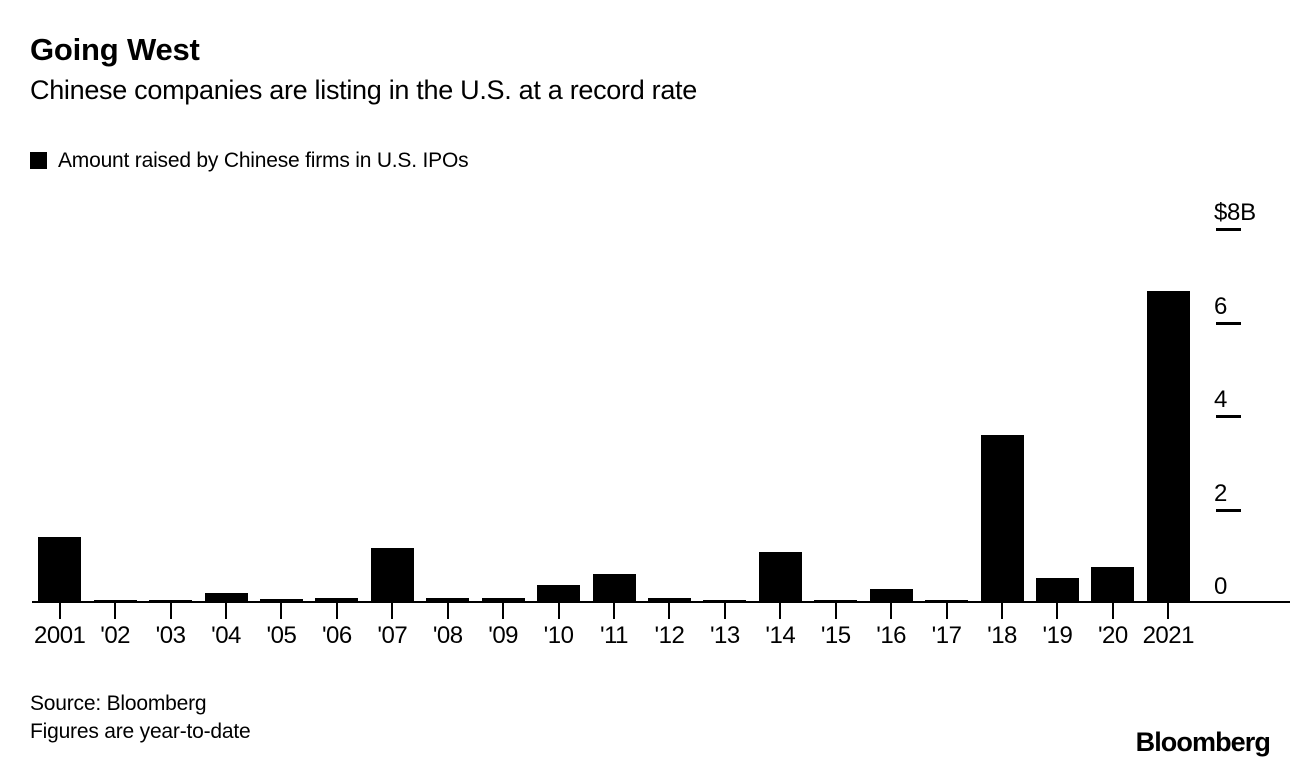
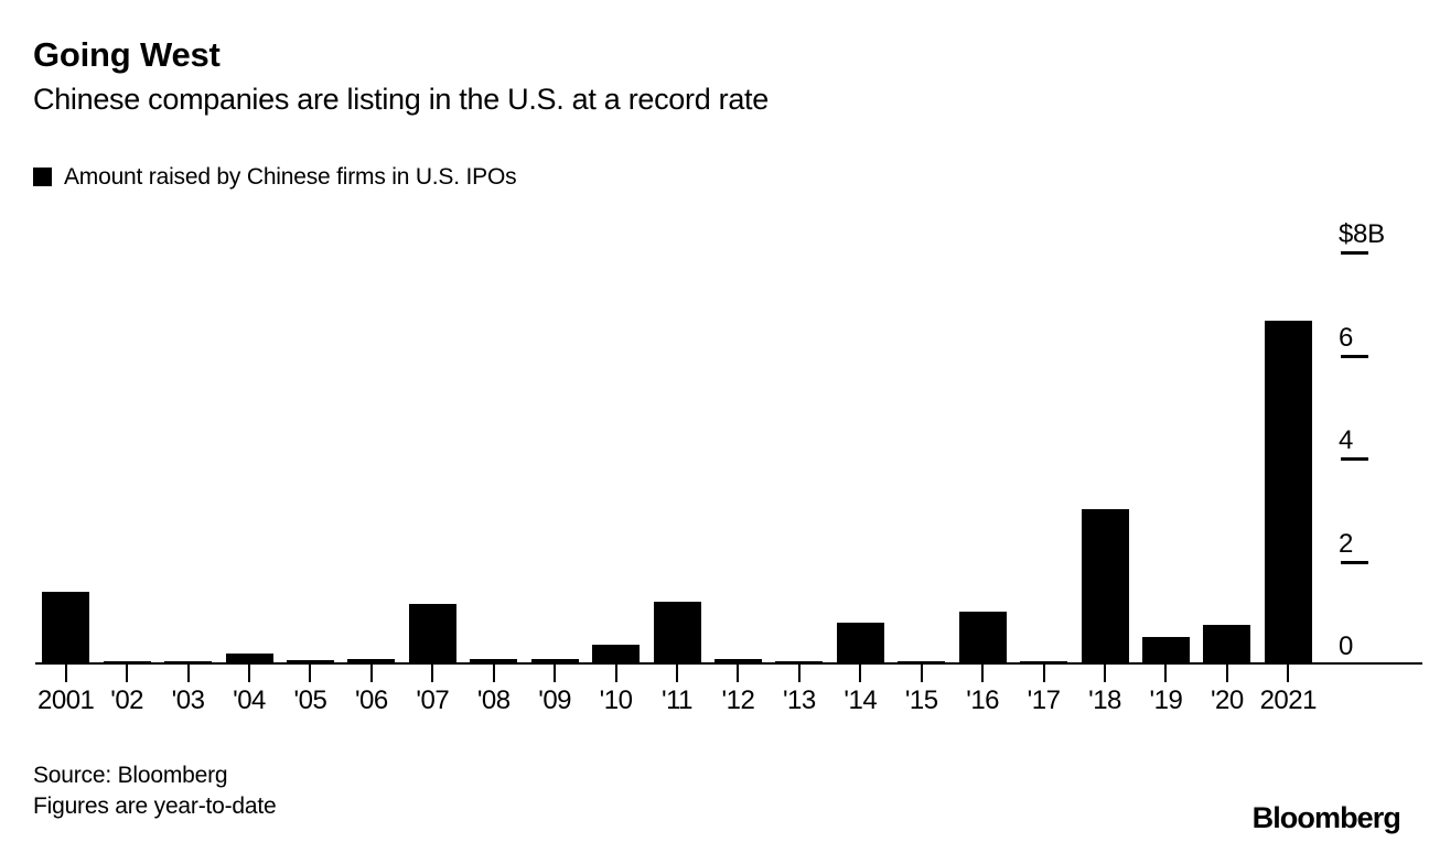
'11: $0.6B -> $1.2B
'14: $1.1B -> $0.8B
'16: $0.3B -> $1.0B
'18: $3.6B -> $3.0B
